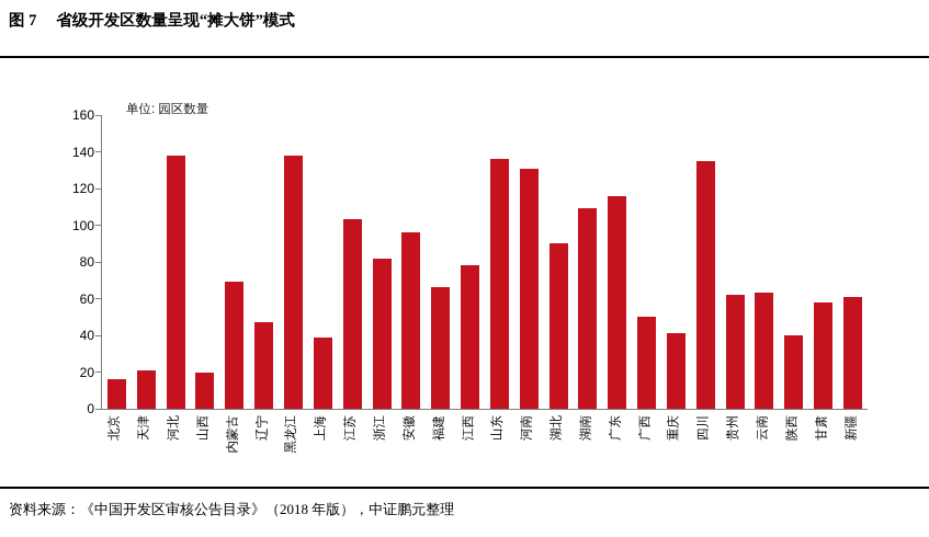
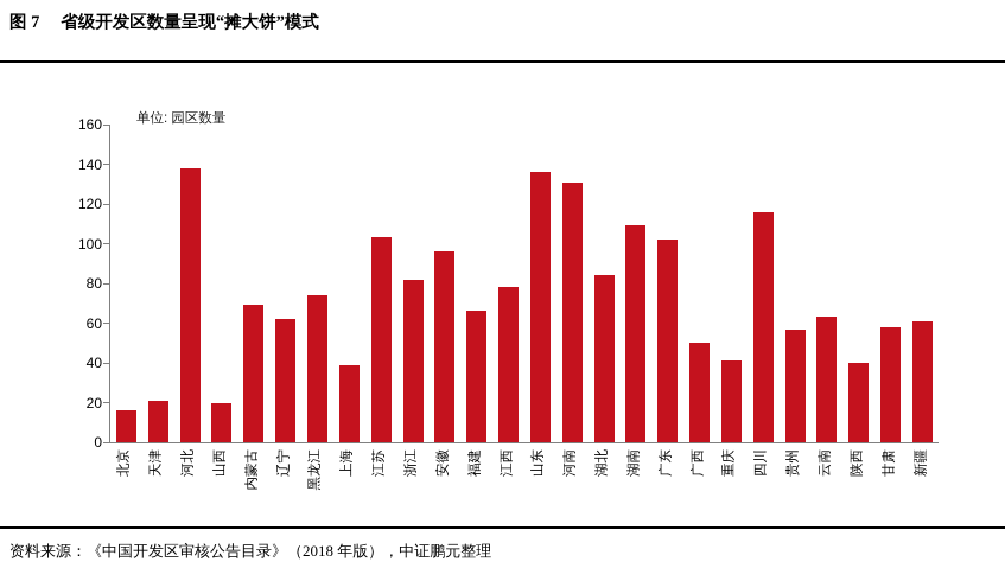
辽宁: 47 -> 62
黑龙江: 138 -> 74
湖北: 90 -> 84
广东: 116 -> 102
四川: 135 -> 116
贵州: 62 -> 57
